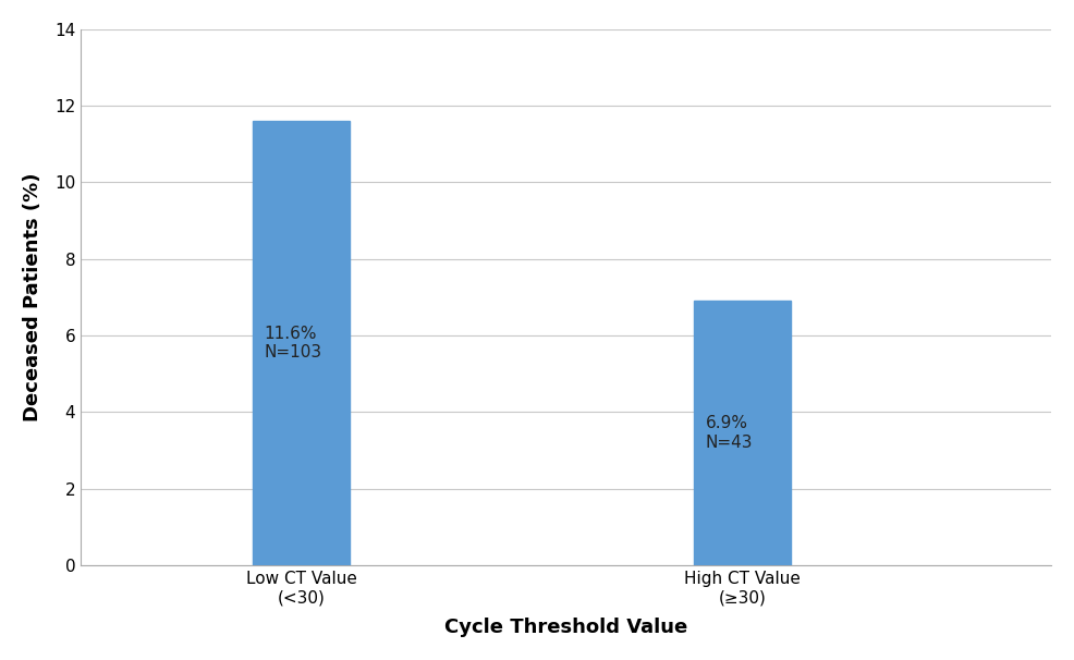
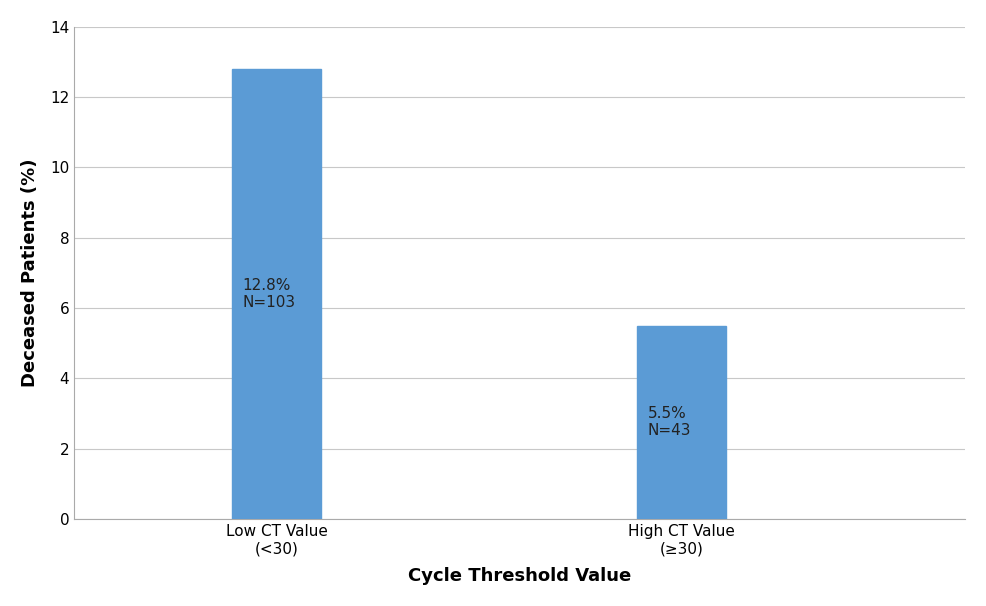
Low CT Value (<30): 11.6% -> 12.8%
High CT Value (≥30): 6.9% -> 5.5%
